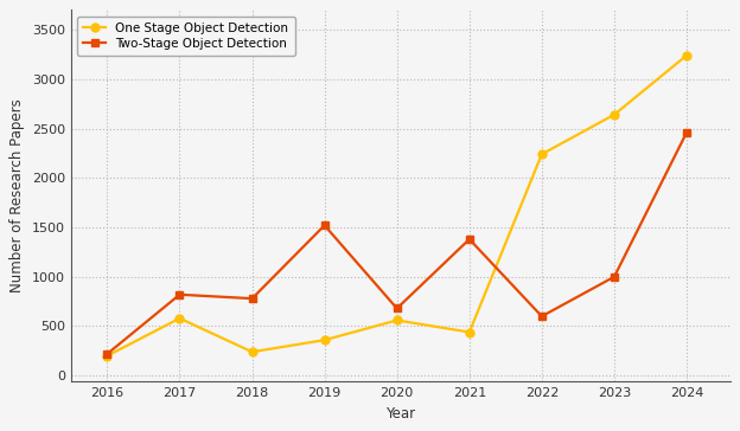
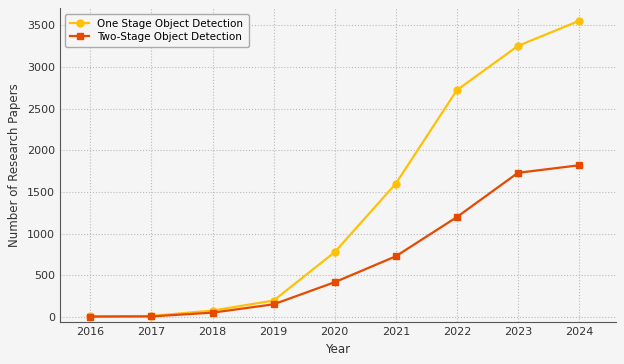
One Stage Object Detection/2016: 200 -> 10
Two-Stage Object Detection/2016: 220 -> 10
One Stage Object Detection/2017: 580 -> 20
Two-Stage Object Detection/2017: 820 -> 10
One Stage Object Detection/2018: 240 -> 80
Two-Stage Object Detection/2018: 780 -> 60
One Stage Object Detection/2019: 360 -> 200
Two-Stage Object Detection/2019: 1520 -> 160
One Stage Object Detection/2020: 560 -> 780
Two-Stage Object Detection/2020: 680 -> 420
One Stage Object Detection/2021: 440 -> 1600
Two-Stage Object Detection/2021: 1380 -> 730
One Stage Object Detection/2022: 2240 -> 2720
Two-Stage Object Detection/2022: 600 -> 1200
One Stage Object Detection/2023: 2640 -> 3250
Two-Stage Object Detection/2023: 1000 -> 1730
One Stage Object Detection/2024: 3240 -> 3550
Two-Stage Object Detection/2024: 2460 -> 1820
